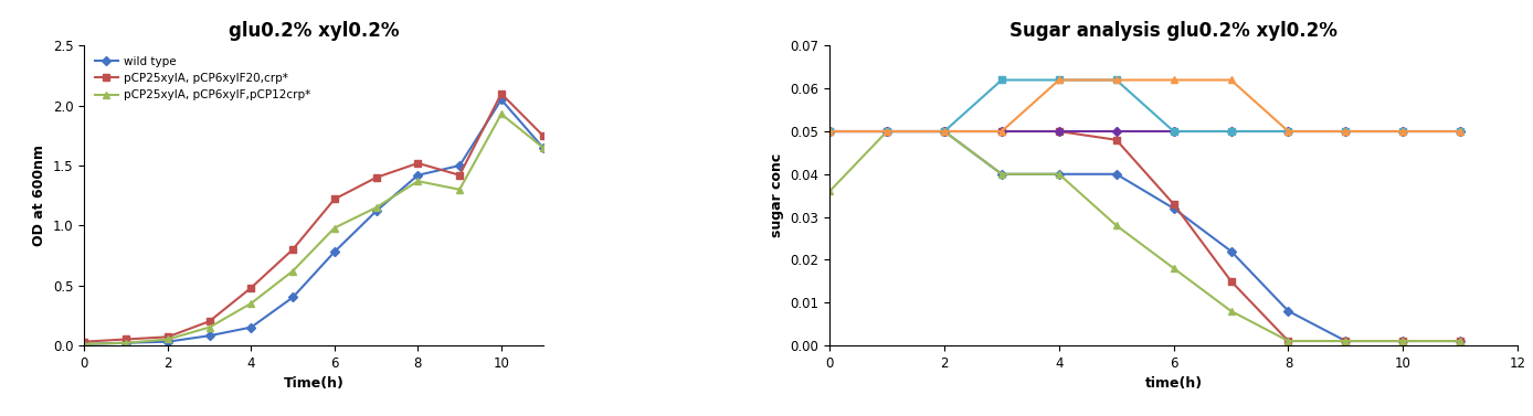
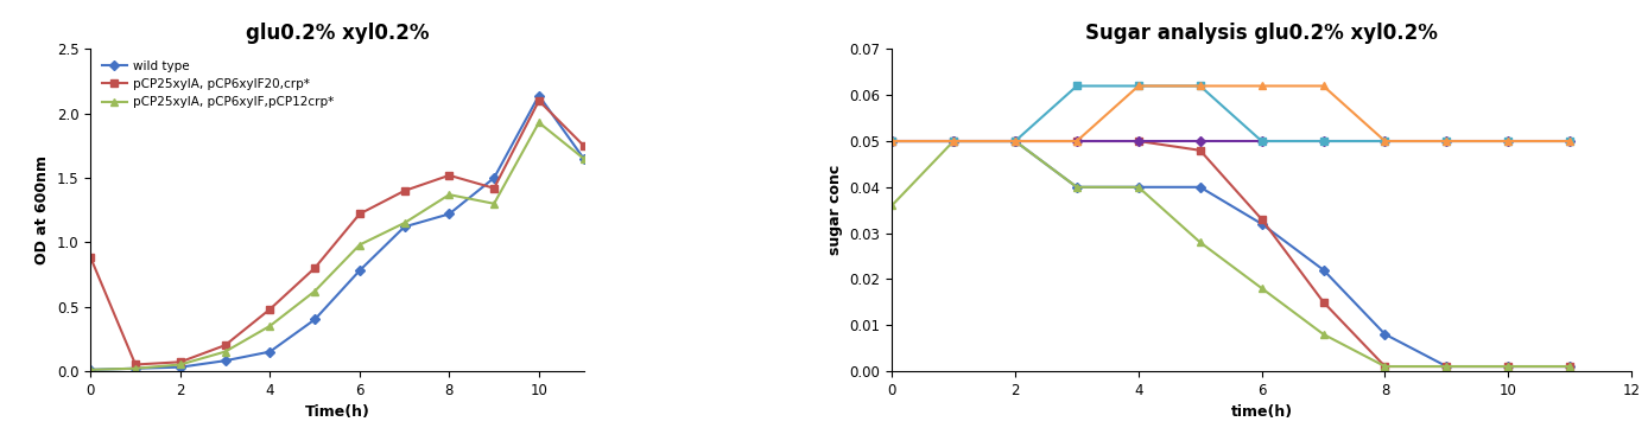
glu0.2% xyl0.2%/pCP25xylA, pCP6xylF20,crp*/0: 0.03 -> 0.88
glu0.2% xyl0.2%/wild type/8: 1.42 -> 1.22
glu0.2% xyl0.2%/wild type/10: 2.05 -> 2.14
